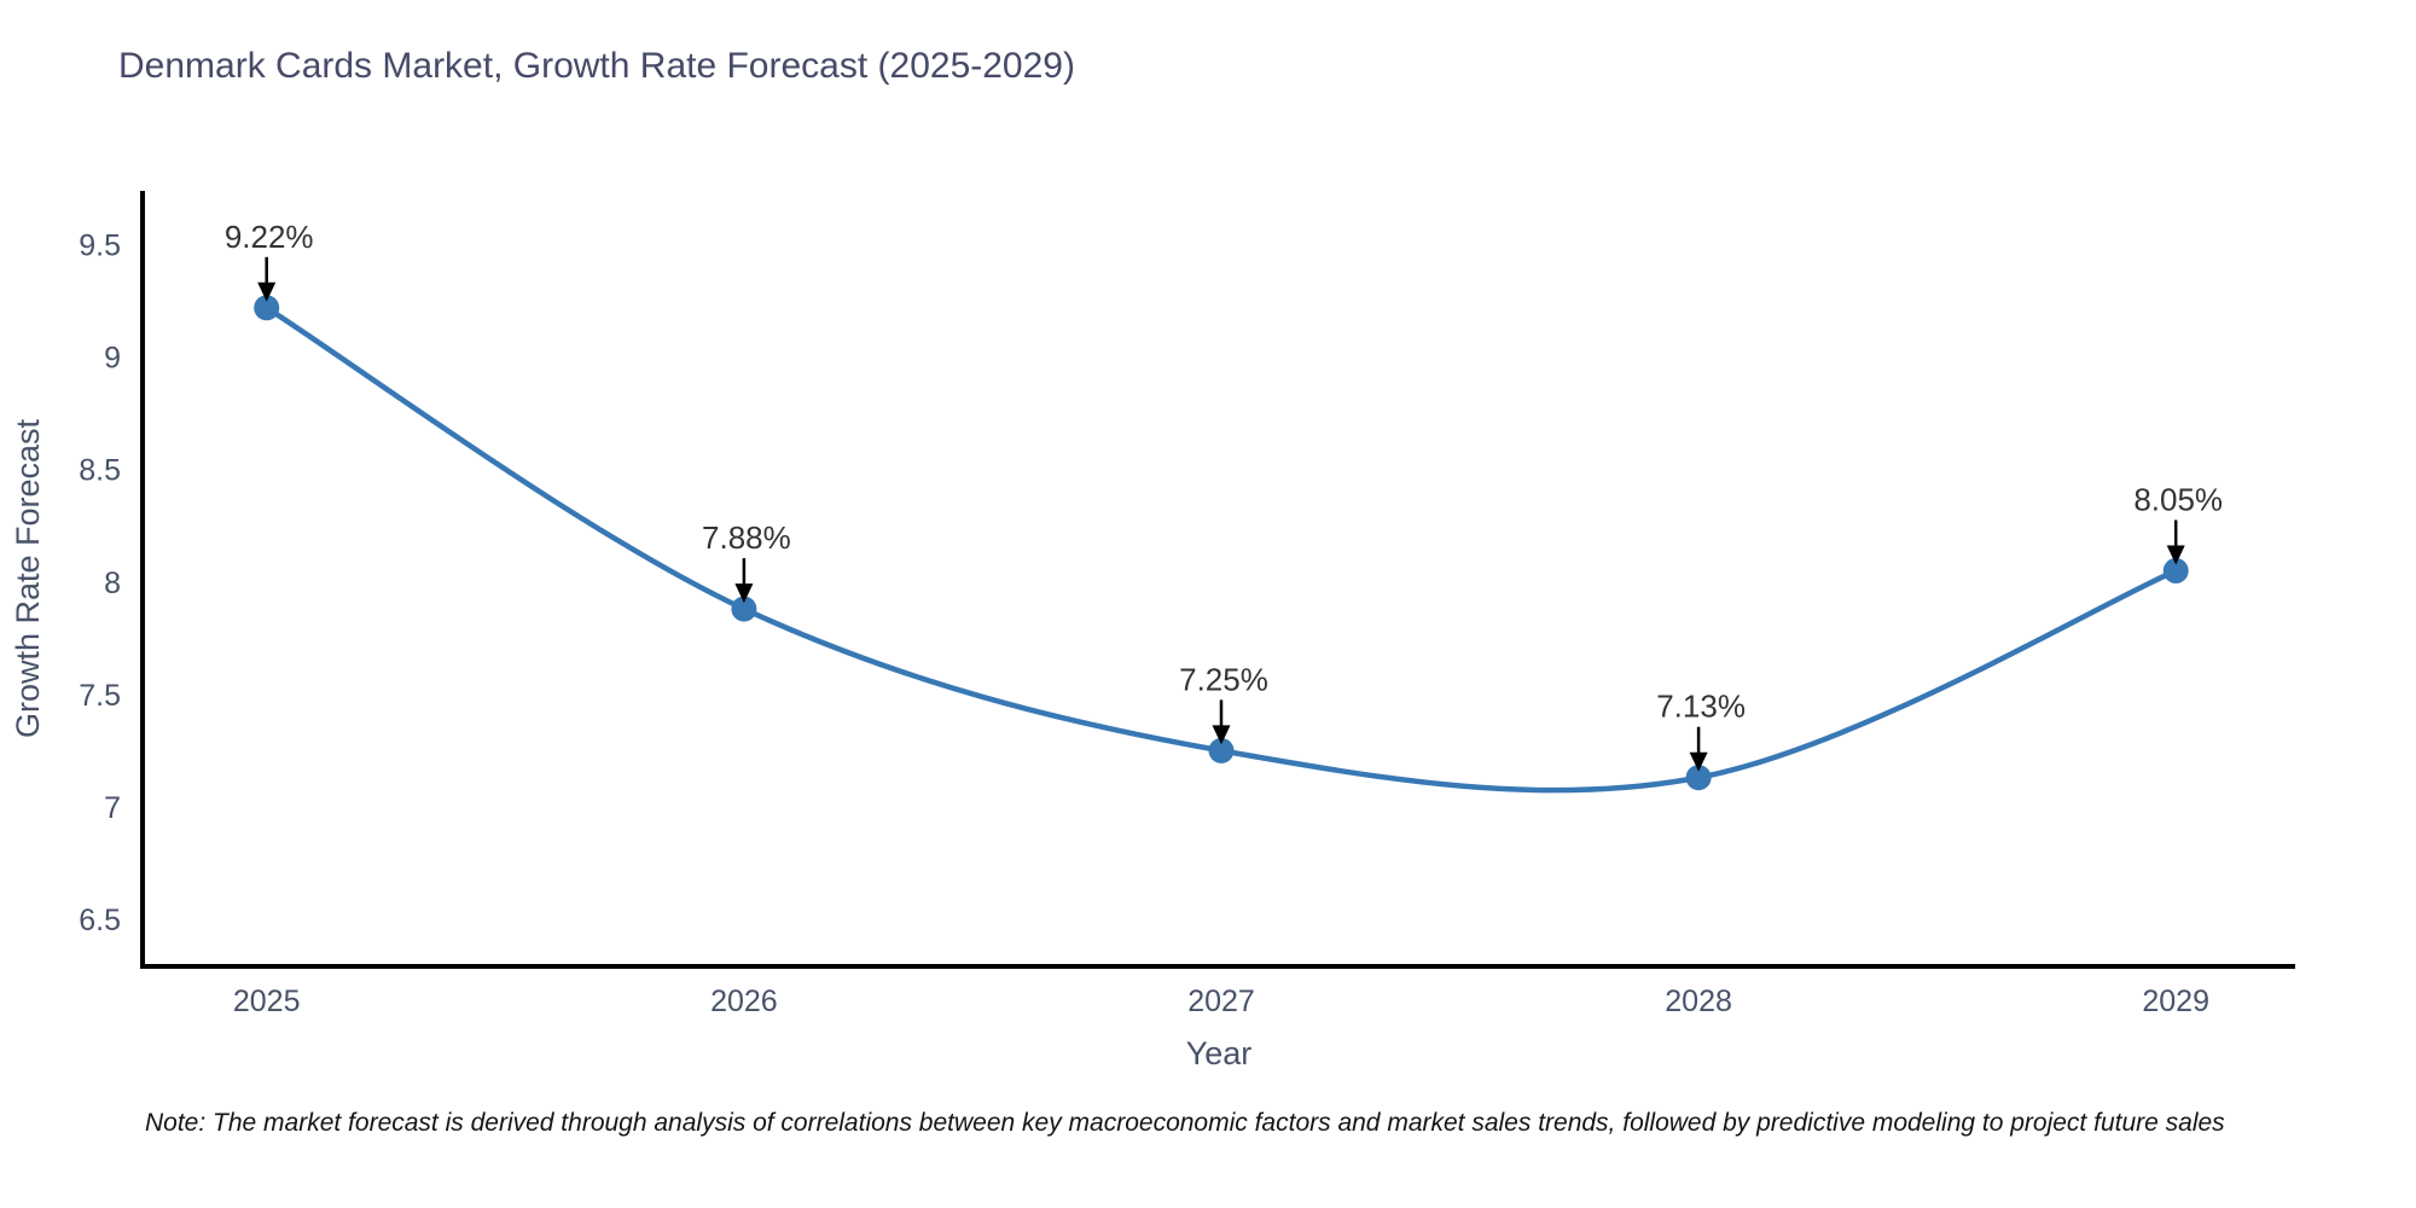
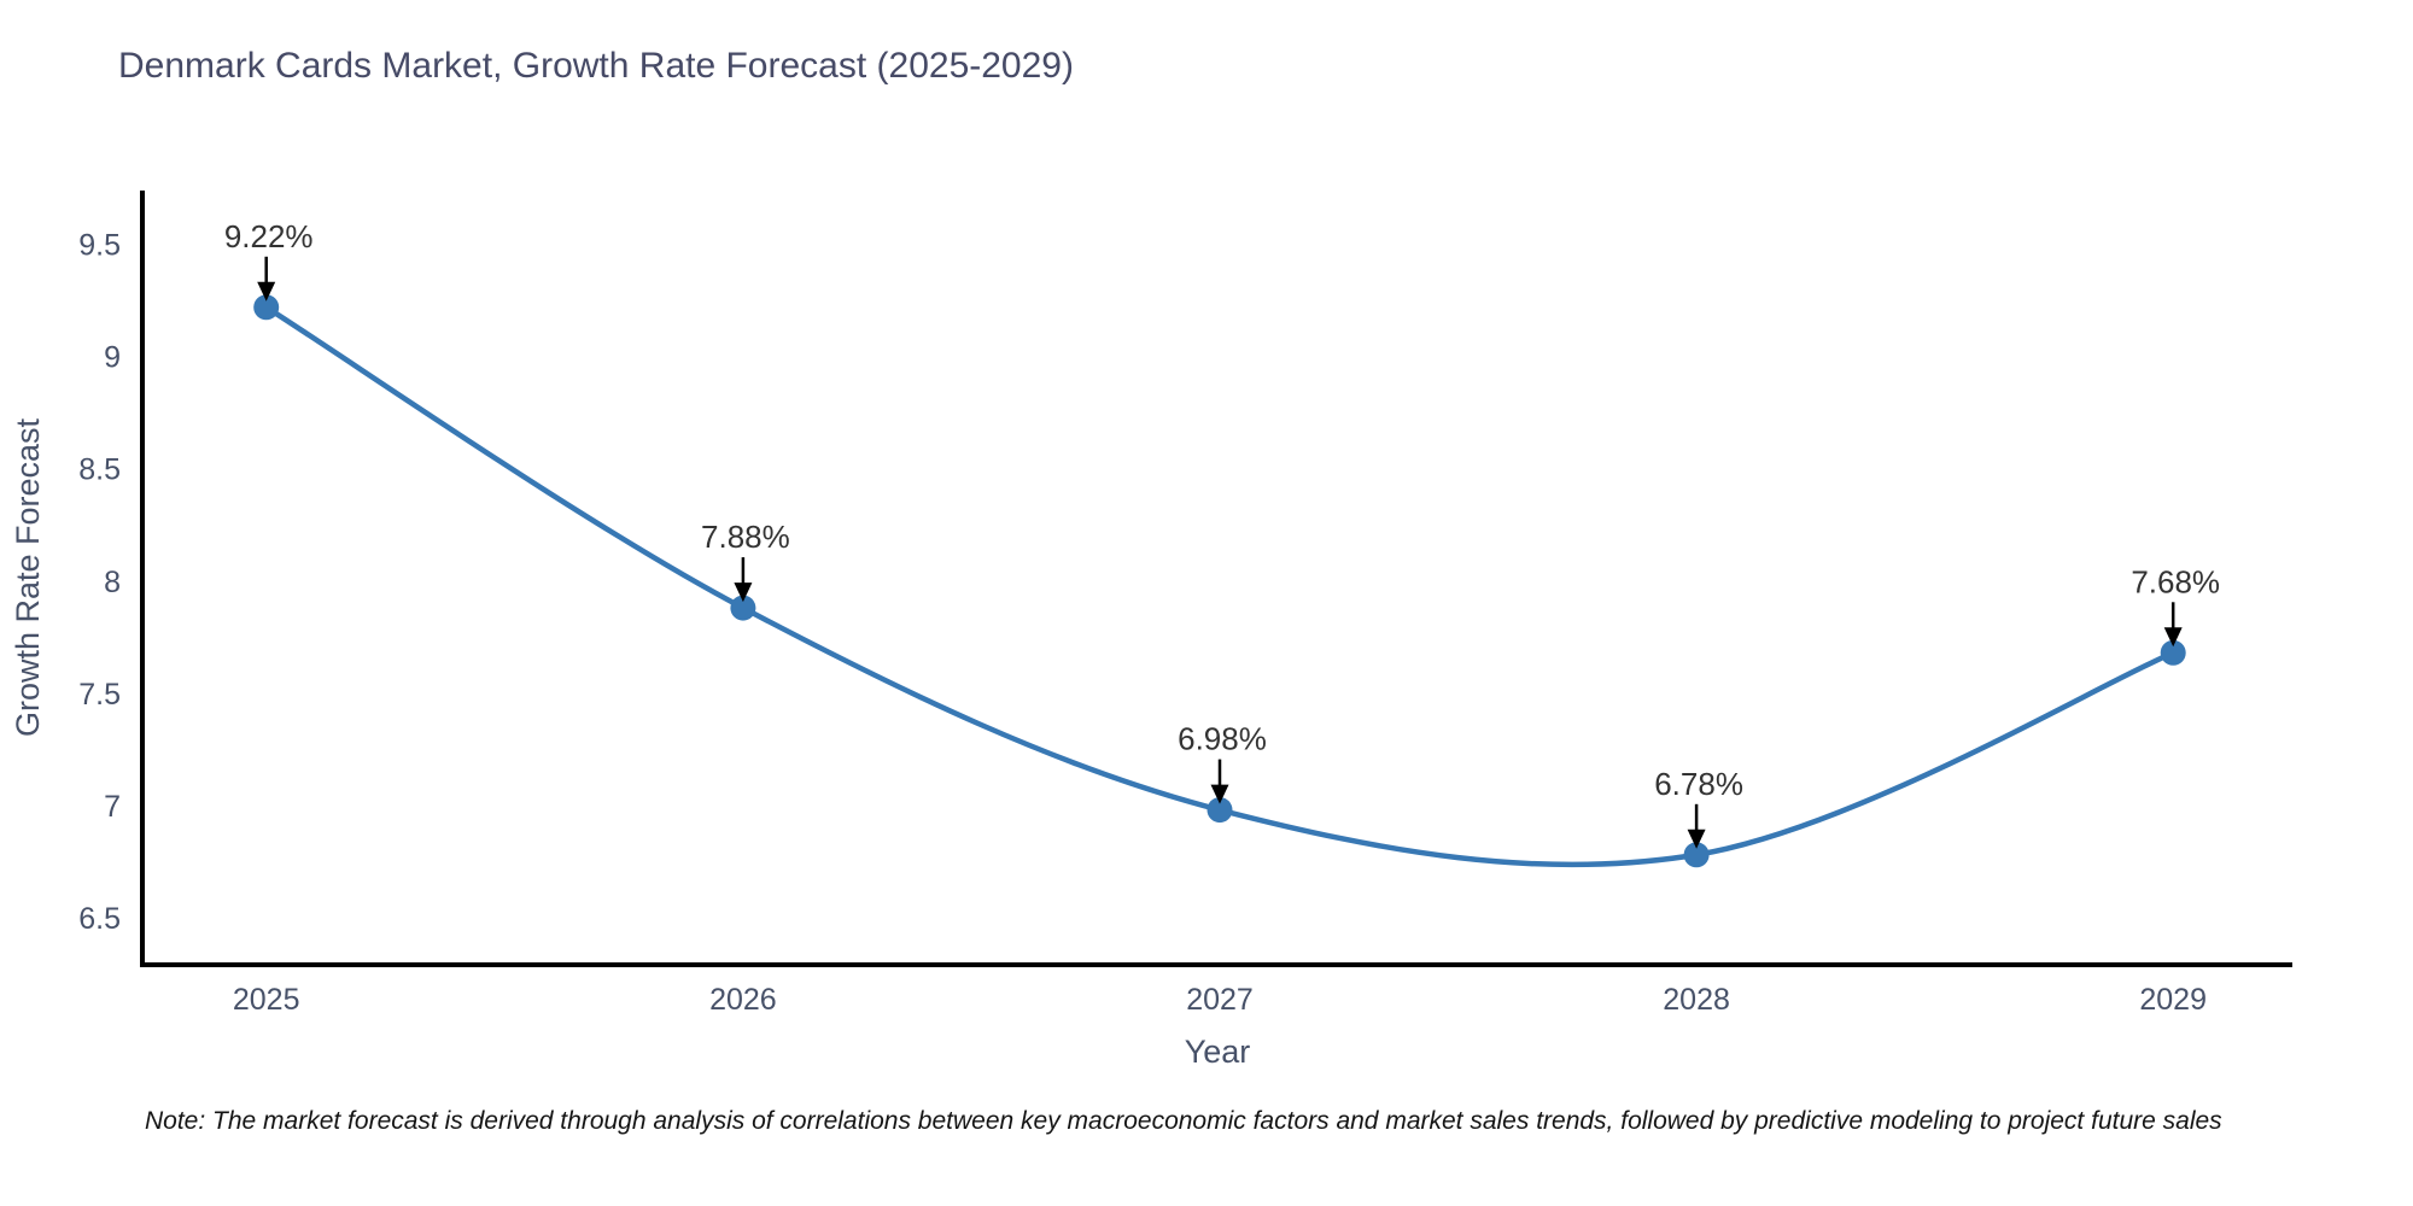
2027: 7.25% -> 6.98%
2028: 7.13% -> 6.78%
2029: 8.05% -> 7.68%
